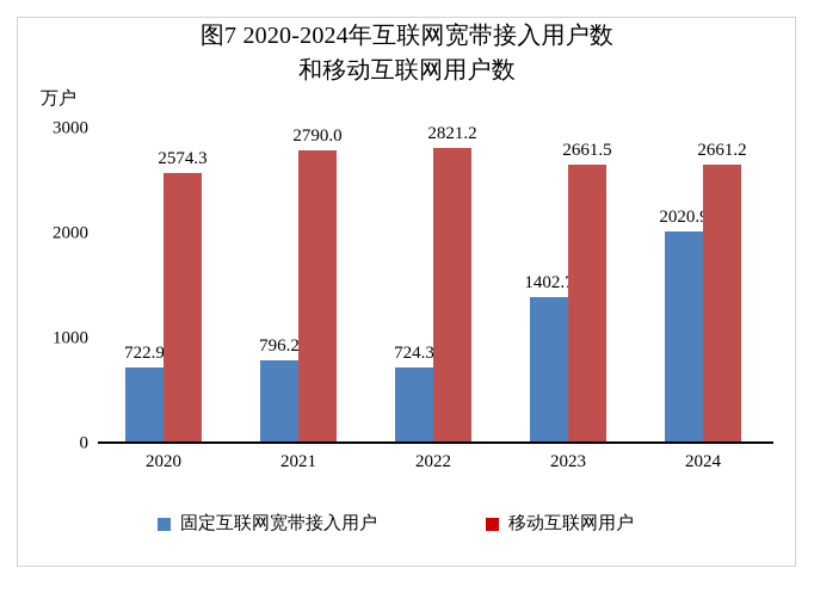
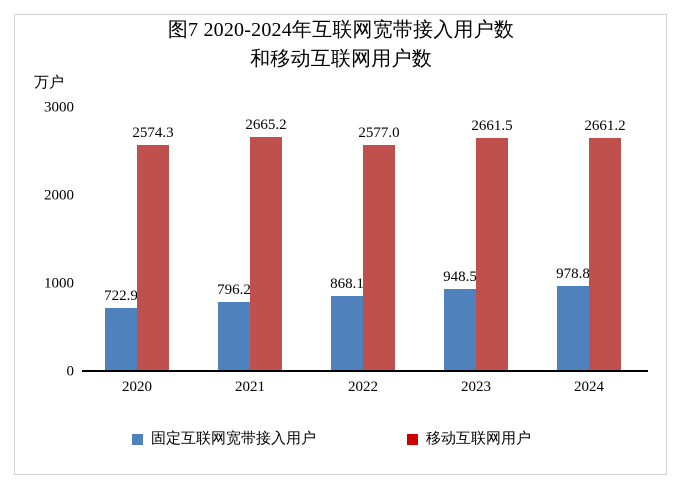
移动互联网用户/2021: 2790.0 -> 2665.2
固定互联网宽带接入用户/2022: 724.3 -> 868.1
移动互联网用户/2022: 2821.2 -> 2577.0
固定互联网宽带接入用户/2023: 1402.7 -> 948.5
固定互联网宽带接入用户/2024: 2020.9 -> 978.8
